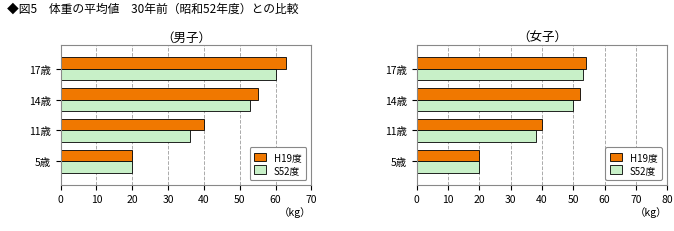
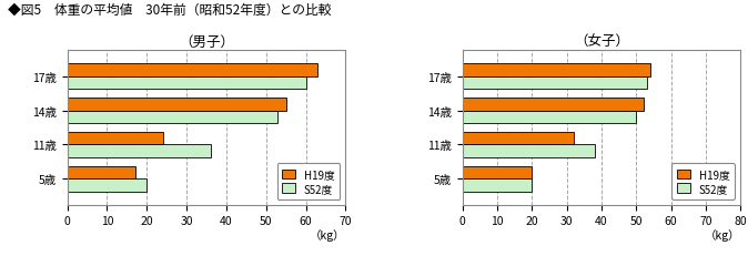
（男子）/H19度/11歳: 40 -> 24
（男子）/H19度/5歳: 20 -> 17
（女子）/H19度/11歳: 40 -> 32
